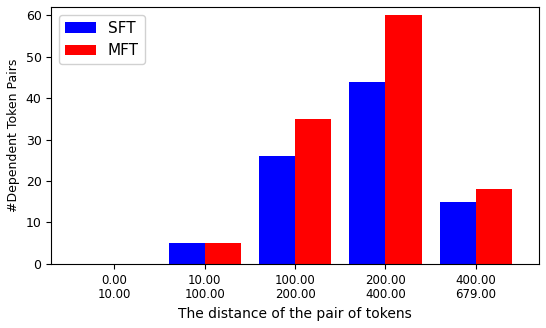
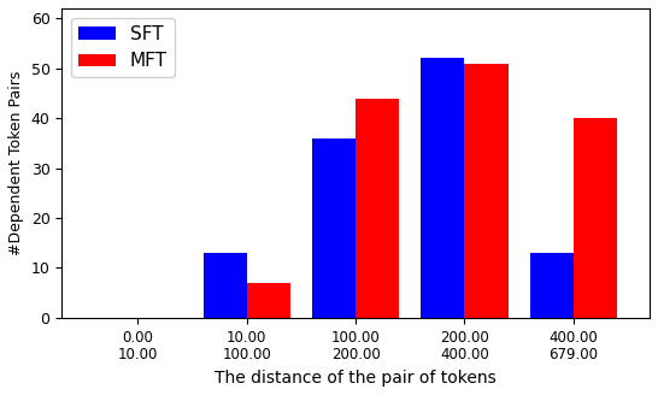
SFT/10.00 100.00: 5 -> 13
MFT/10.00 100.00: 5 -> 7
SFT/100.00 200.00: 26 -> 36
MFT/100.00 200.00: 35 -> 44
SFT/200.00 400.00: 44 -> 52
MFT/200.00 400.00: 60 -> 51
SFT/400.00 679.00: 15 -> 13
MFT/400.00 679.00: 18 -> 40
